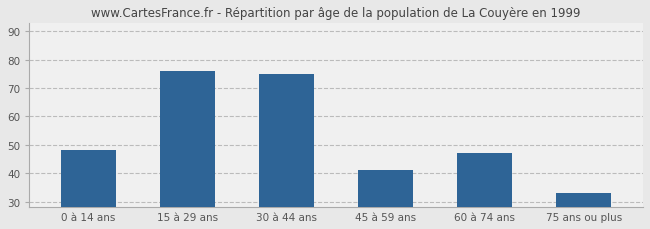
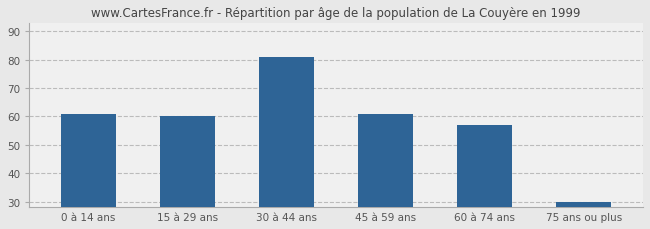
0 à 14 ans: 48 -> 61
15 à 29 ans: 76 -> 60
30 à 44 ans: 75 -> 81
45 à 59 ans: 41 -> 61
60 à 74 ans: 47 -> 57
75 ans ou plus: 33 -> 30
